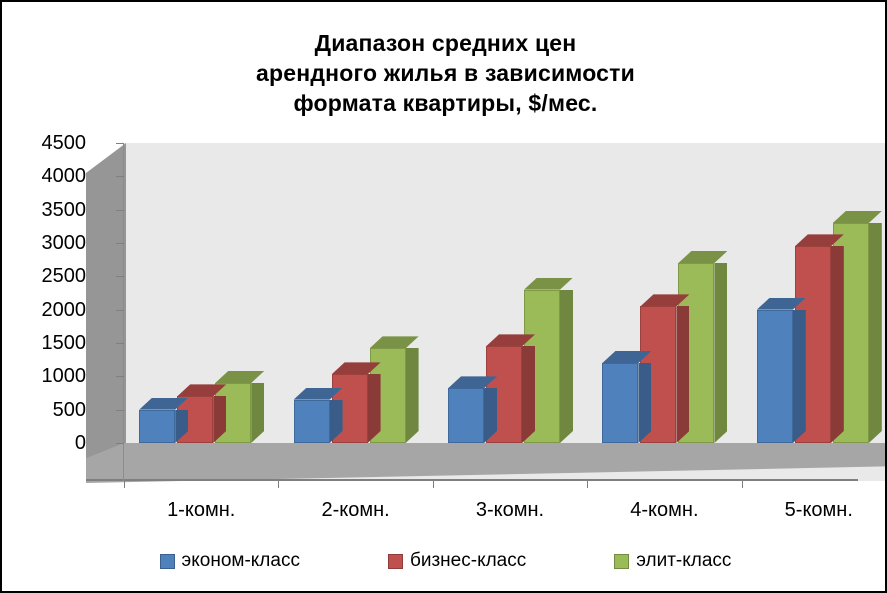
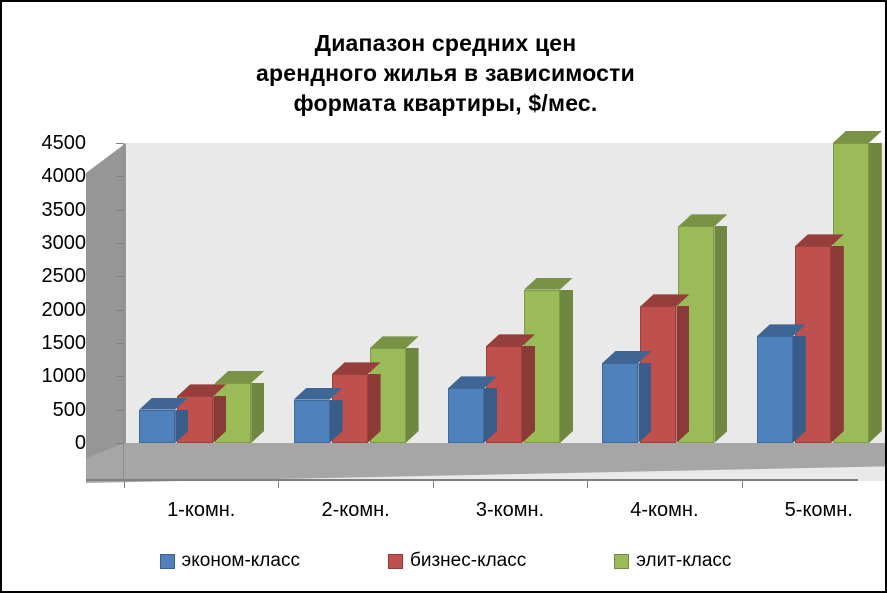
элит-класс/4-комн.: 2700 -> 3200
эконом-класс/5-комн.: 2000 -> 1600
элит-класс/5-комн.: 3300 -> 4500
